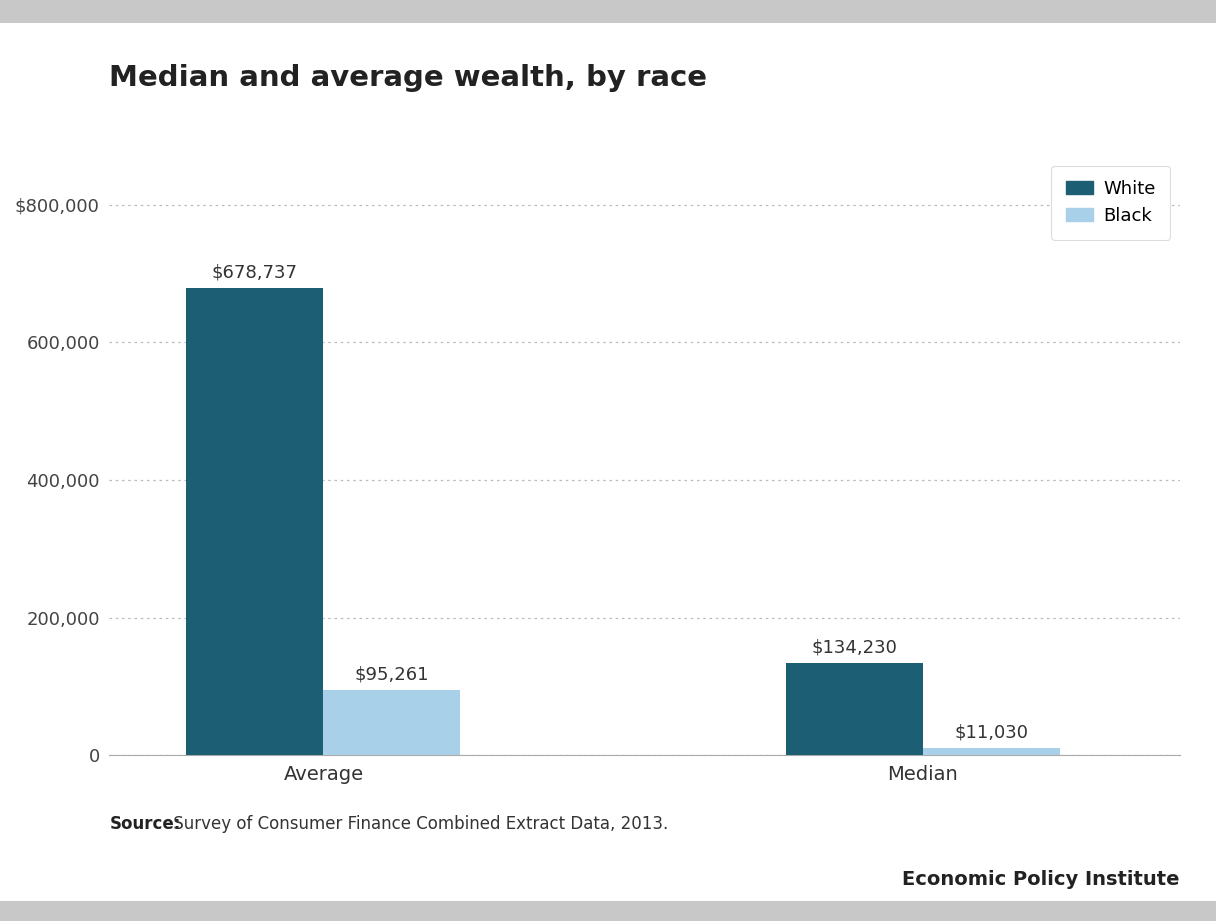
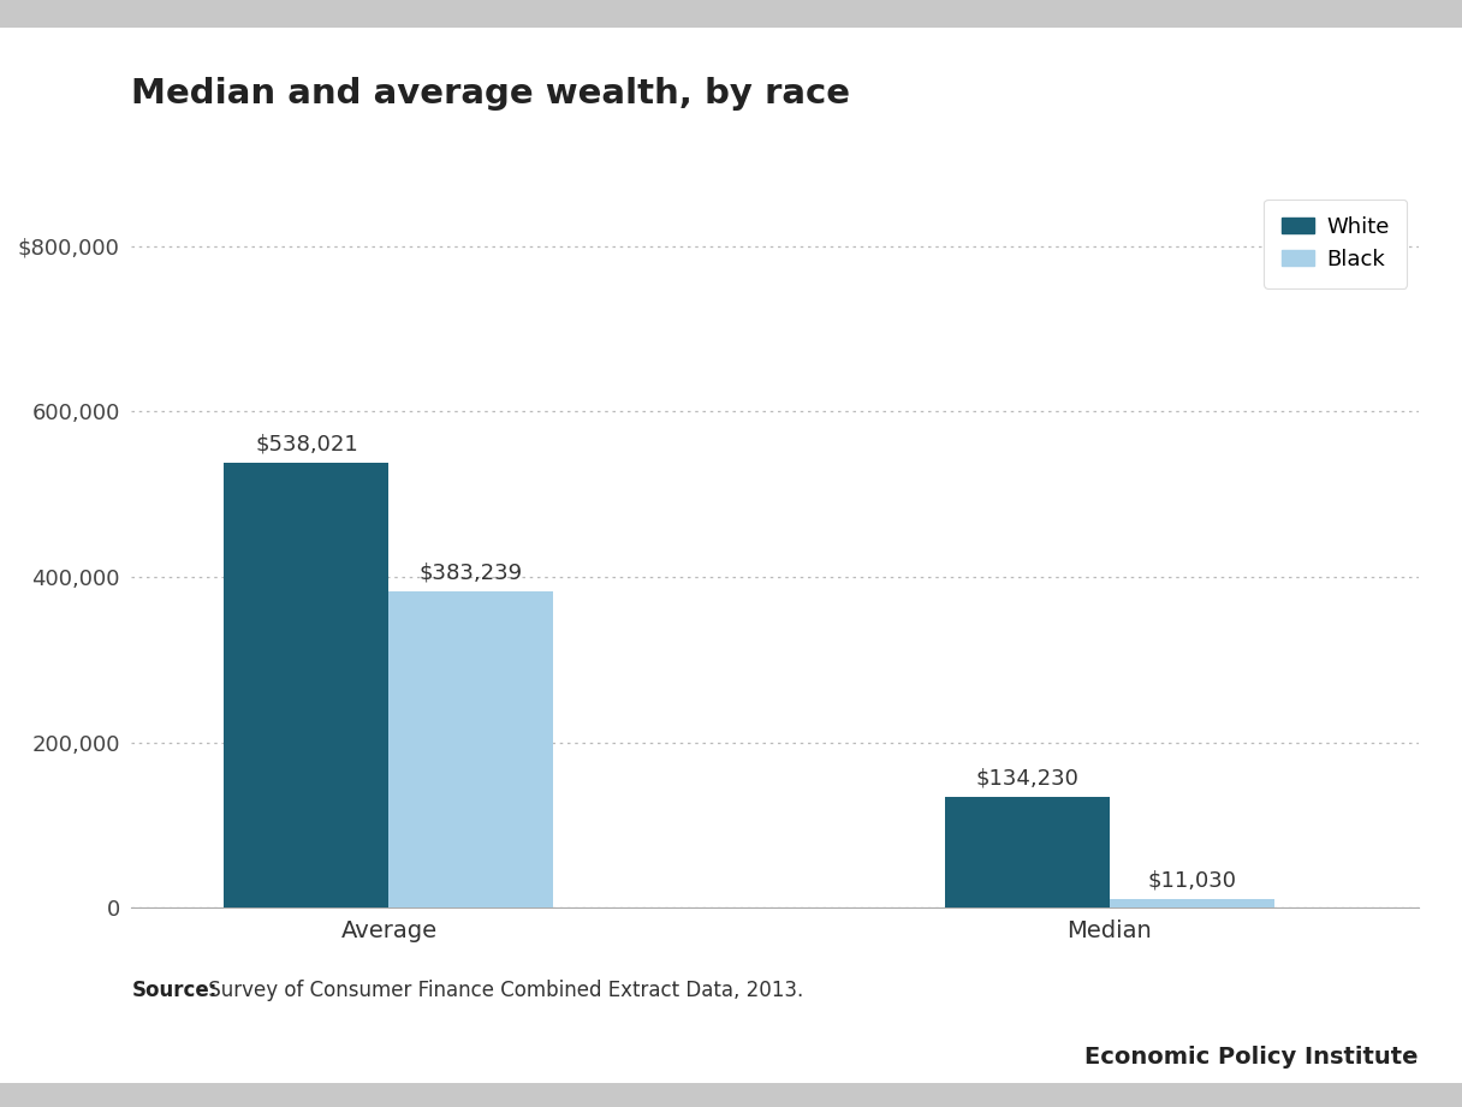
White/Average: $678,737 -> $538,021
Black/Average: $95,261 -> $383,239
